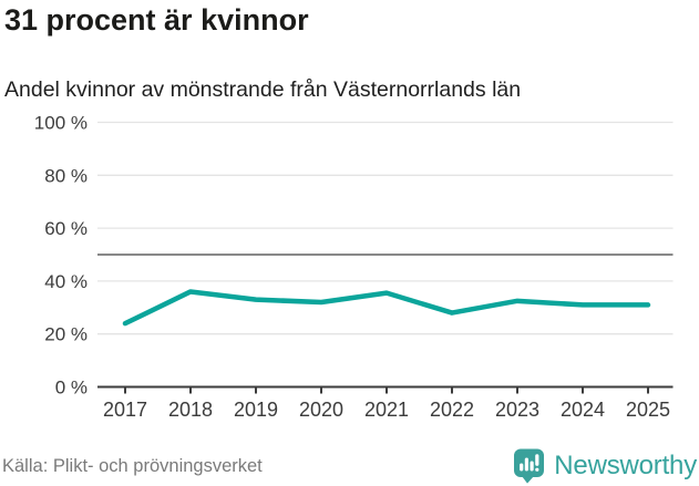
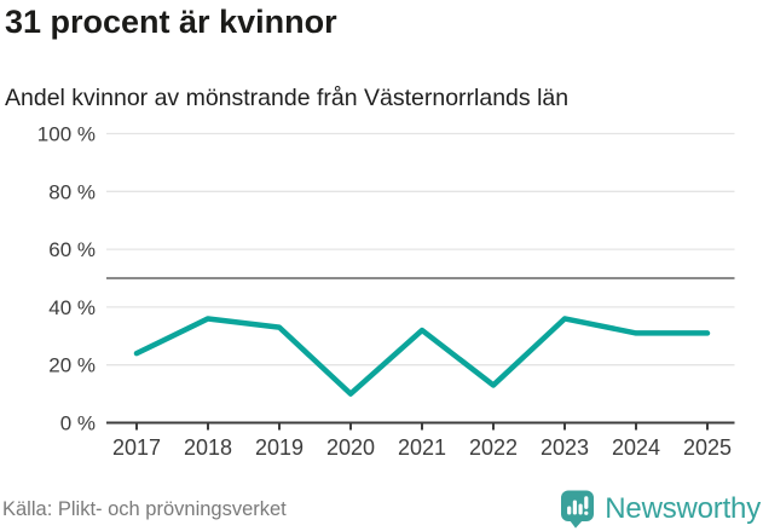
2020: 32% -> 10%
2021: 36% -> 32%
2022: 28% -> 13%
2023: 32% -> 36%
